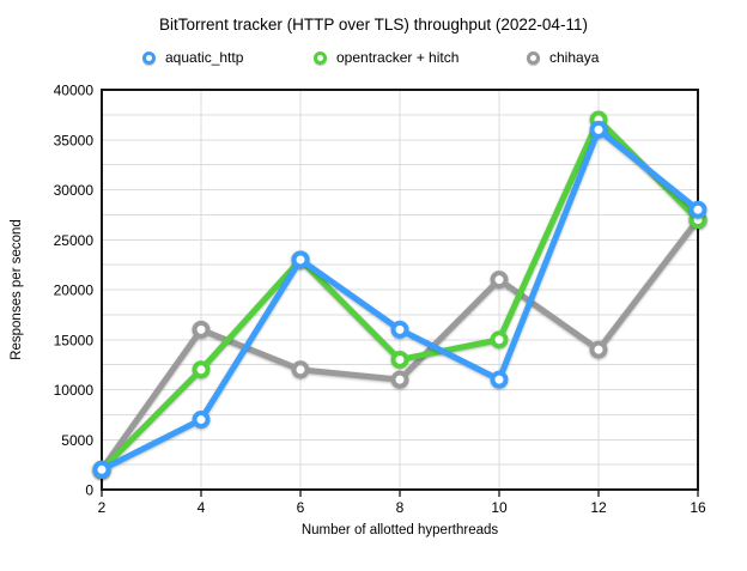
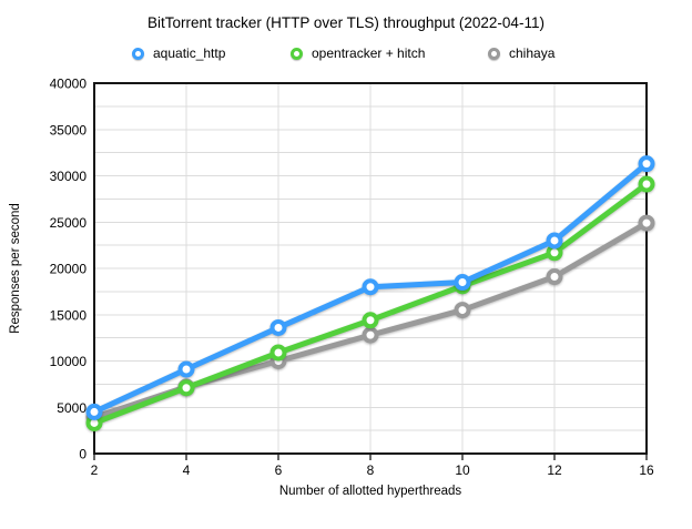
aquatic_http/2: 2000 -> 4000
opentracker + hitch/2: 2000 -> 3000
chihaya/2: 2000 -> 4000
aquatic_http/4: 7000 -> 9000
opentracker + hitch/4: 12000 -> 7000
chihaya/4: 16000 -> 7000
aquatic_http/6: 23000 -> 14000
opentracker + hitch/6: 23000 -> 11000
chihaya/6: 12000 -> 10000
aquatic_http/8: 16000 -> 18000
opentracker + hitch/8: 13000 -> 14000
chihaya/8: 11000 -> 13000
aquatic_http/10: 11000 -> 18000
opentracker + hitch/10: 15000 -> 18000
chihaya/10: 21000 -> 16000
aquatic_http/12: 36000 -> 23000
opentracker + hitch/12: 37000 -> 22000
chihaya/12: 14000 -> 19000
aquatic_http/16: 28000 -> 31000
opentracker + hitch/16: 27000 -> 29000
chihaya/16: 27000 -> 25000
